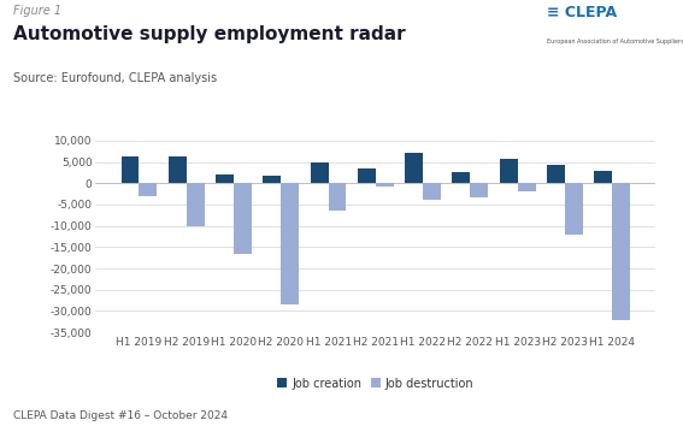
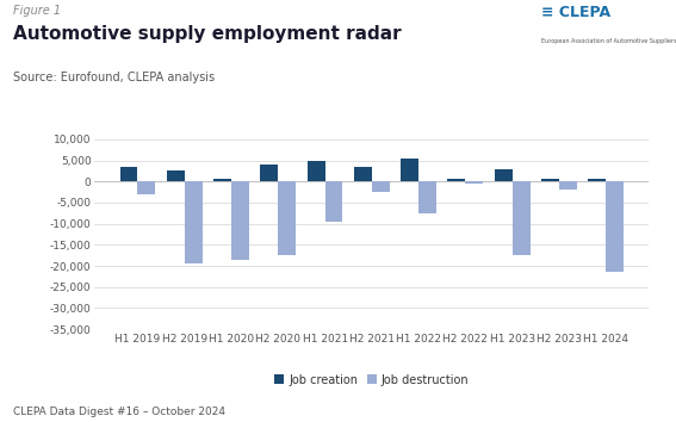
Job creation/H1 2019: 6,300 -> 3,500
Job creation/H2 2019: 6,400 -> 2,500
Job destruction/H2 2019: -10,000 -> -19,500
Job creation/H1 2020: 2,000 -> 500
Job destruction/H1 2020: -16,500 -> -18,500
Job creation/H2 2020: 1,800 -> 4,000
Job destruction/H2 2020: -28,500 -> -17,500
Job destruction/H1 2021: -6,500 -> -9,500
Job destruction/H2 2021: -900 -> -2,500
Job creation/H1 2022: 7,000 -> 5,500
Job destruction/H1 2022: -4,000 -> -7,500
Job creation/H2 2022: 2,500 -> 500
Job destruction/H2 2022: -3,200 -> -500
Job creation/H1 2023: 5,700 -> 3,000
Job destruction/H1 2023: -2,000 -> -17,500
Job creation/H2 2023: 4,300 -> 500
Job destruction/H2 2023: -12,000 -> -2,000
Job creation/H1 2024: 3,000 -> 500
Job destruction/H1 2024: -32,000 -> -21,500
